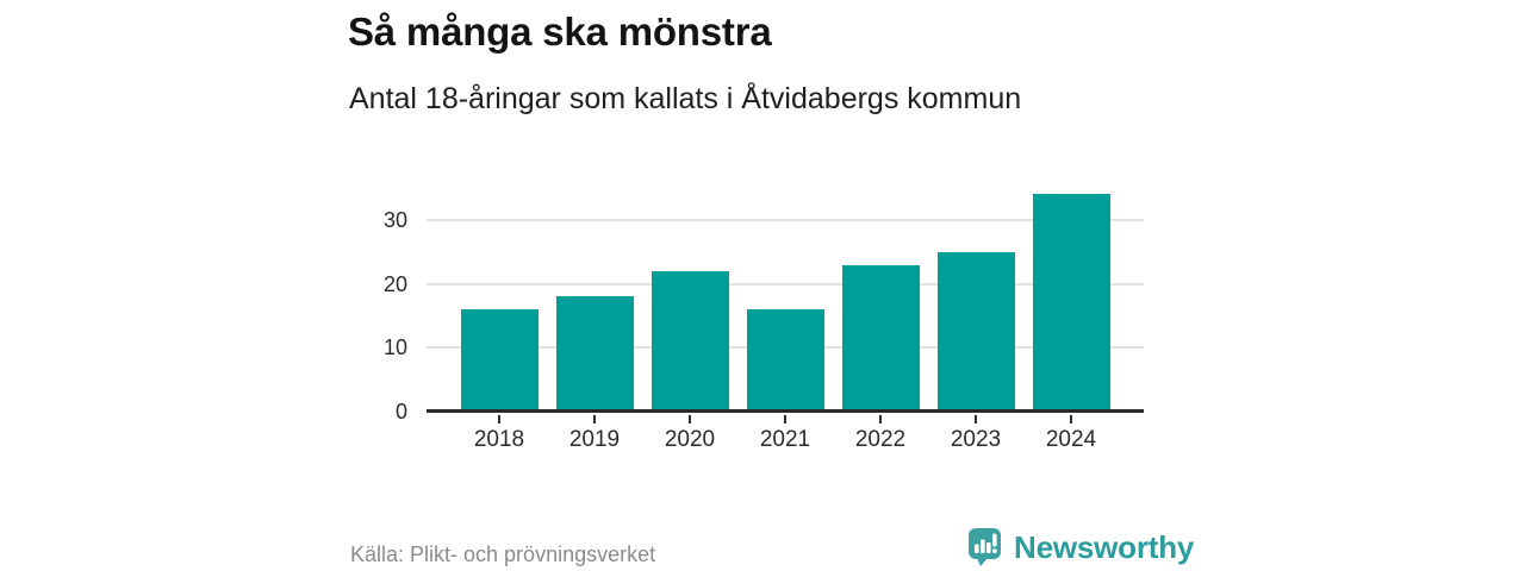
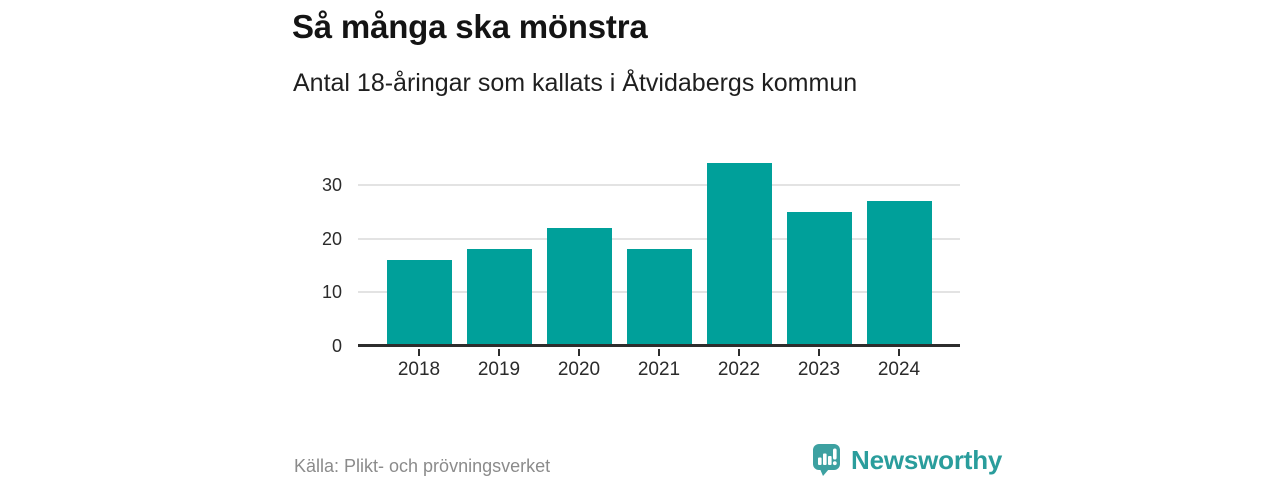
2021: 16 -> 18
2022: 23 -> 34
2024: 34 -> 27
